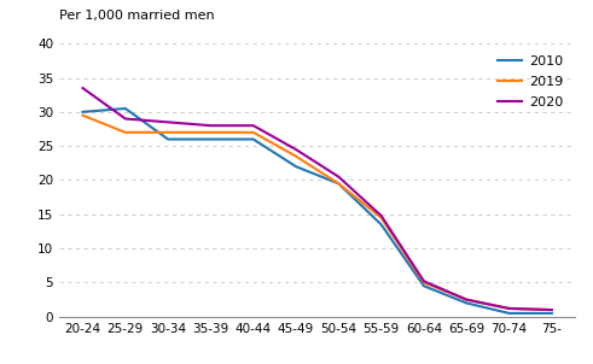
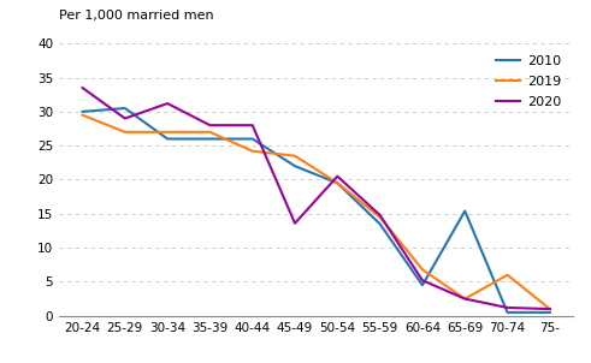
2020/30-34: 28.5 -> 31.2
2019/40-44: 27.0 -> 24.2
2020/45-49: 24.5 -> 13.6
2019/60-64: 5.0 -> 6.8
2010/65-69: 2.0 -> 15.4
2019/70-74: 1.2 -> 6.0
